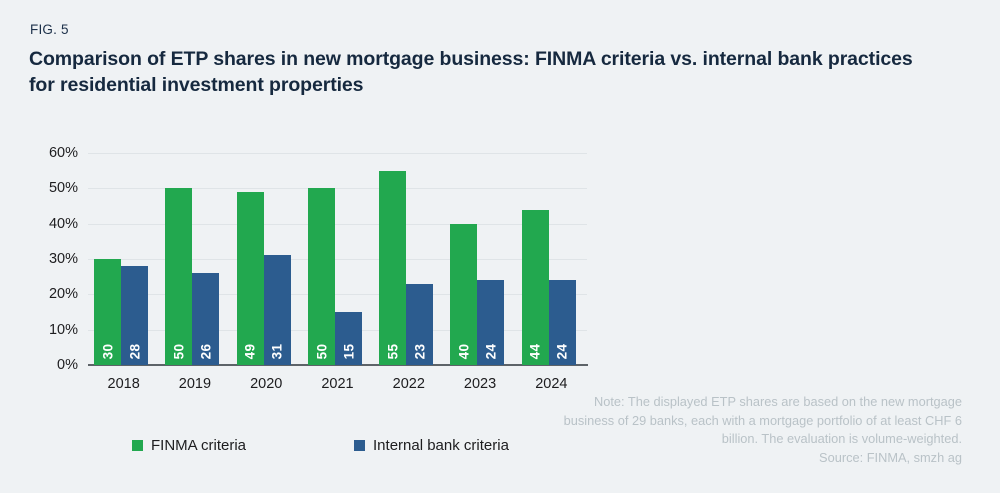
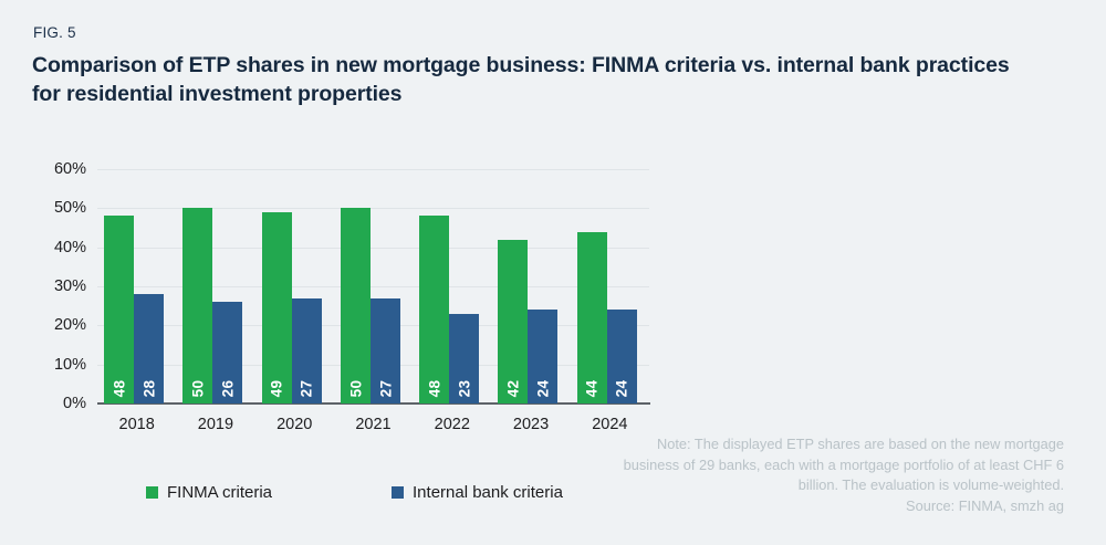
FINMA criteria/2018: 30 -> 48
Internal bank criteria/2020: 31 -> 27
Internal bank criteria/2021: 15 -> 27
FINMA criteria/2022: 55 -> 48
FINMA criteria/2023: 40 -> 42
